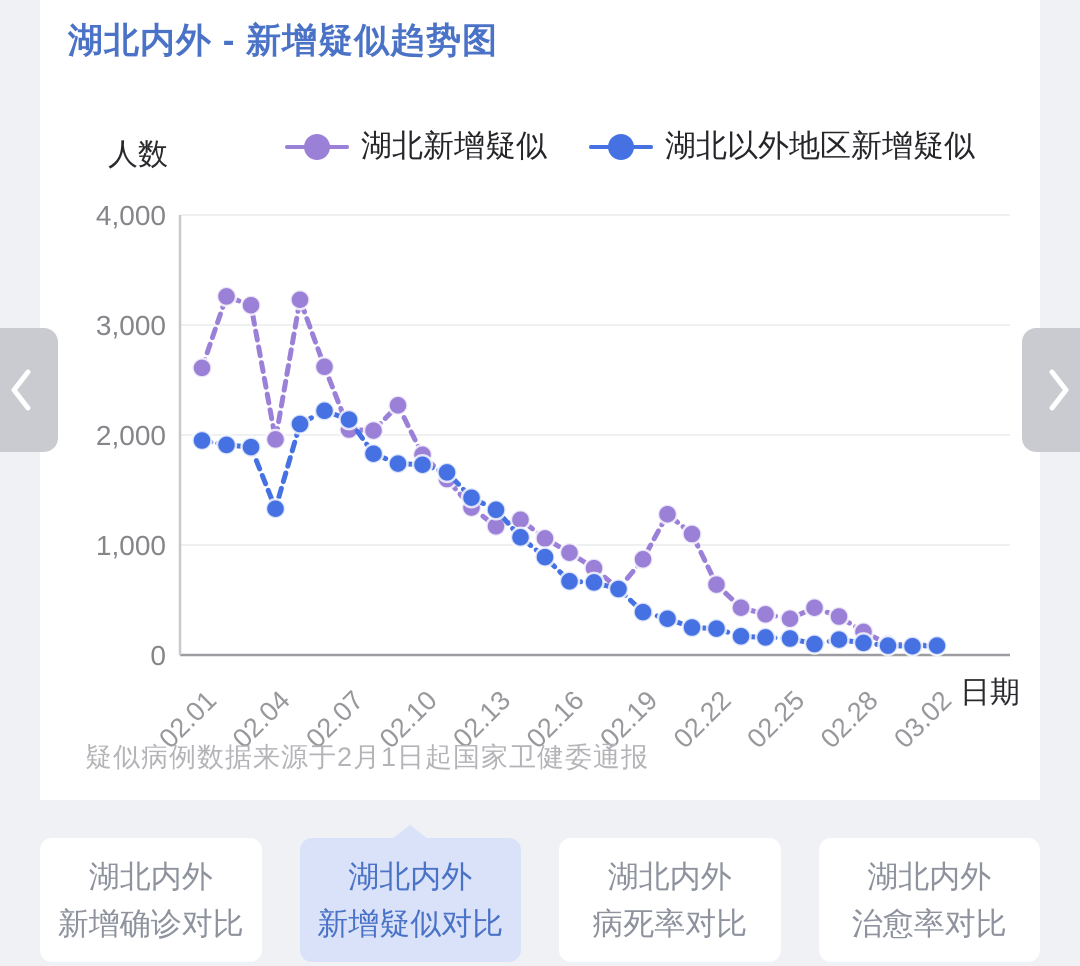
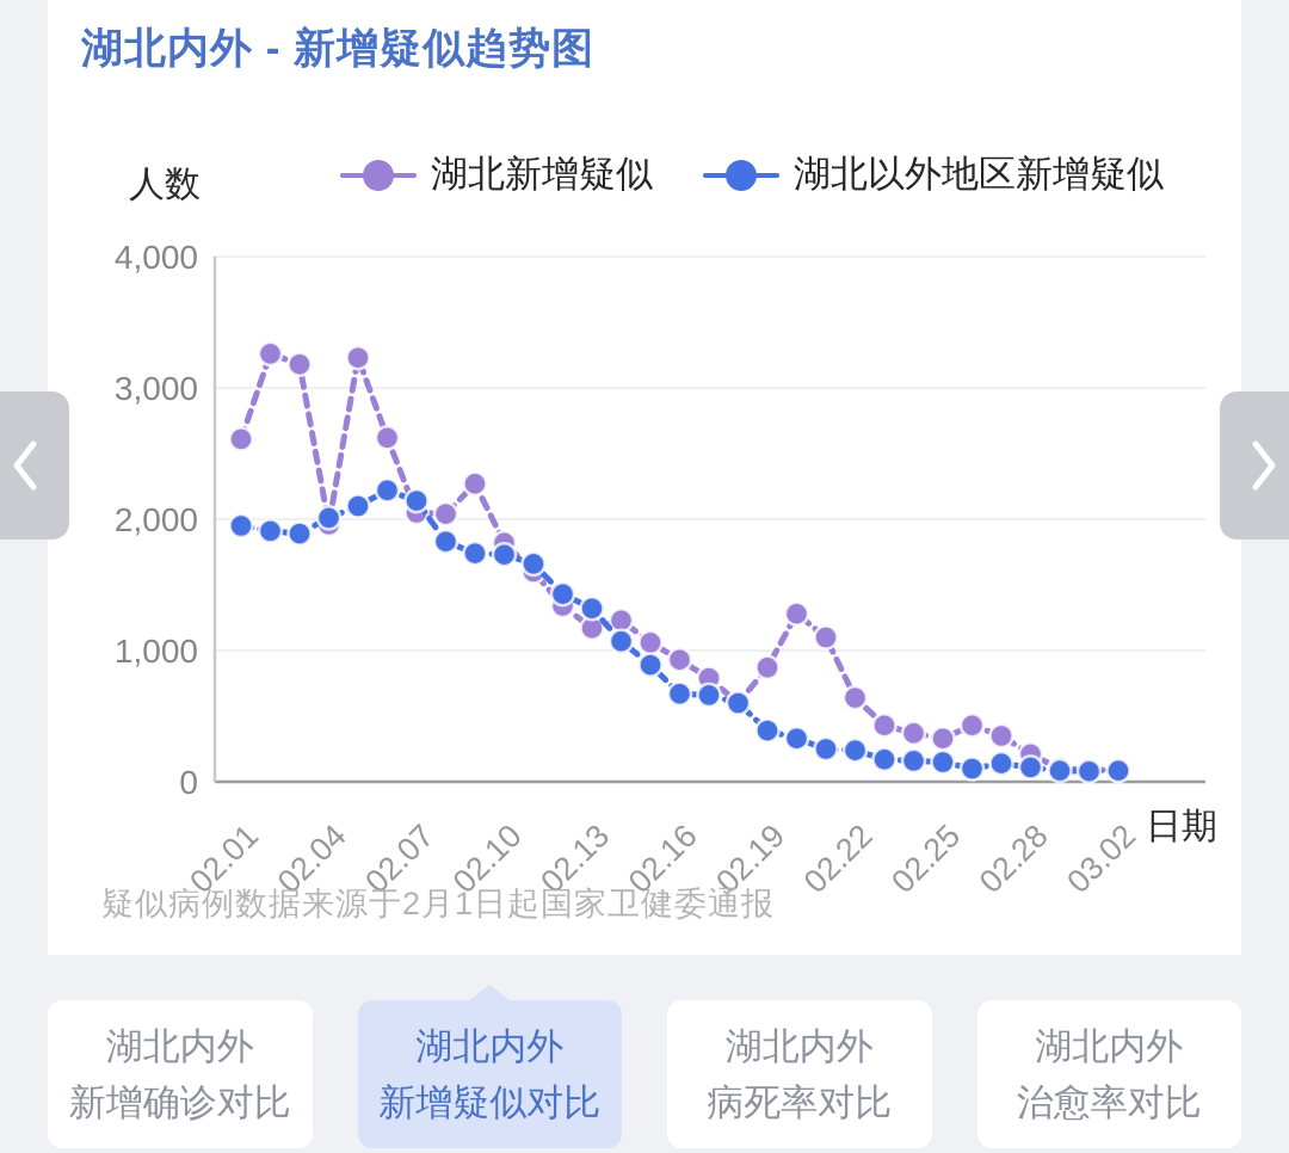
湖北以外地区新增疑似/02.04: 1330 -> 2010
